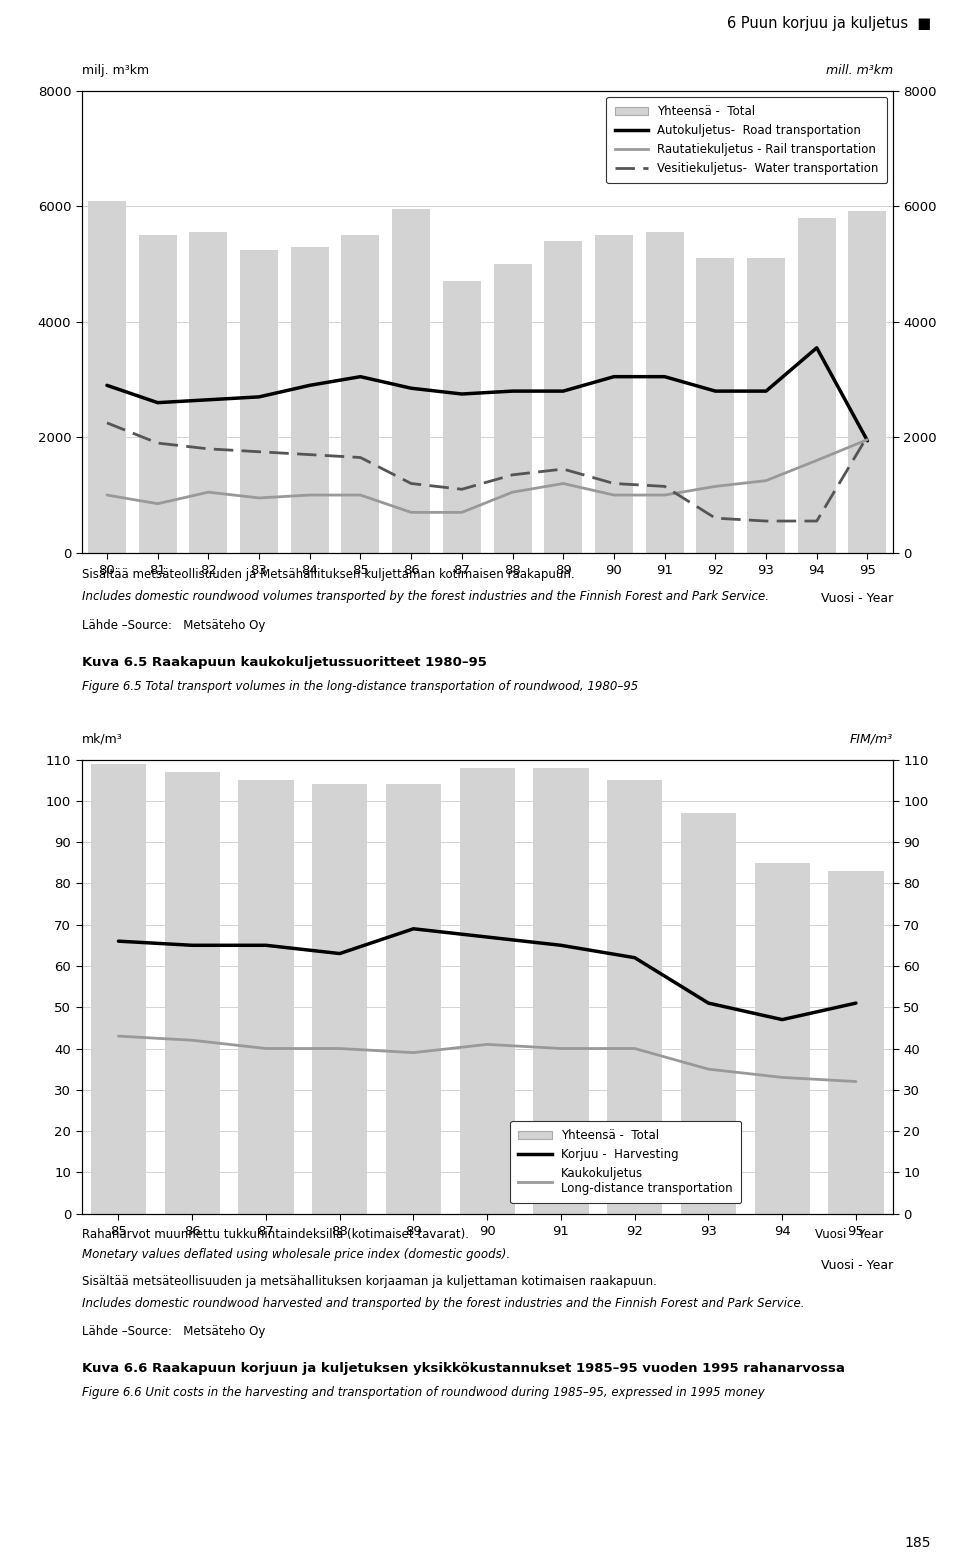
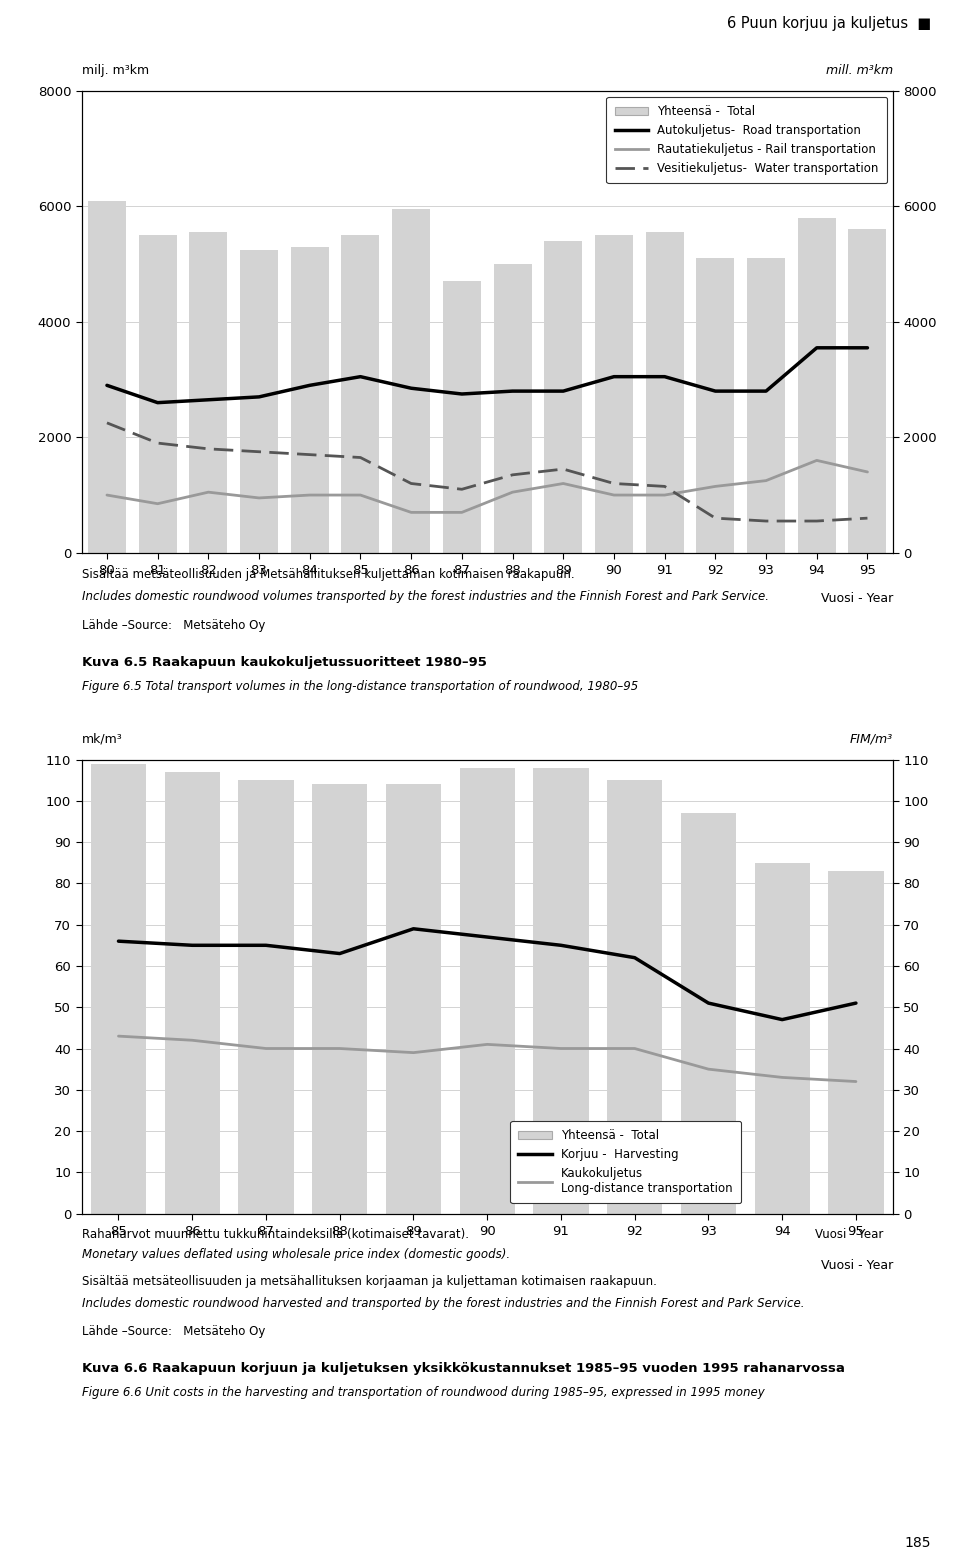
Yhteensä - Total/95: 5920 -> 5600
Autokuljetus- Road transportation/95: 1940 -> 3550
Rautatiekuljetus - Rail transportation/95: 1960 -> 1400
Vesitiekuljetus- Water transportation/95: 2020 -> 600
